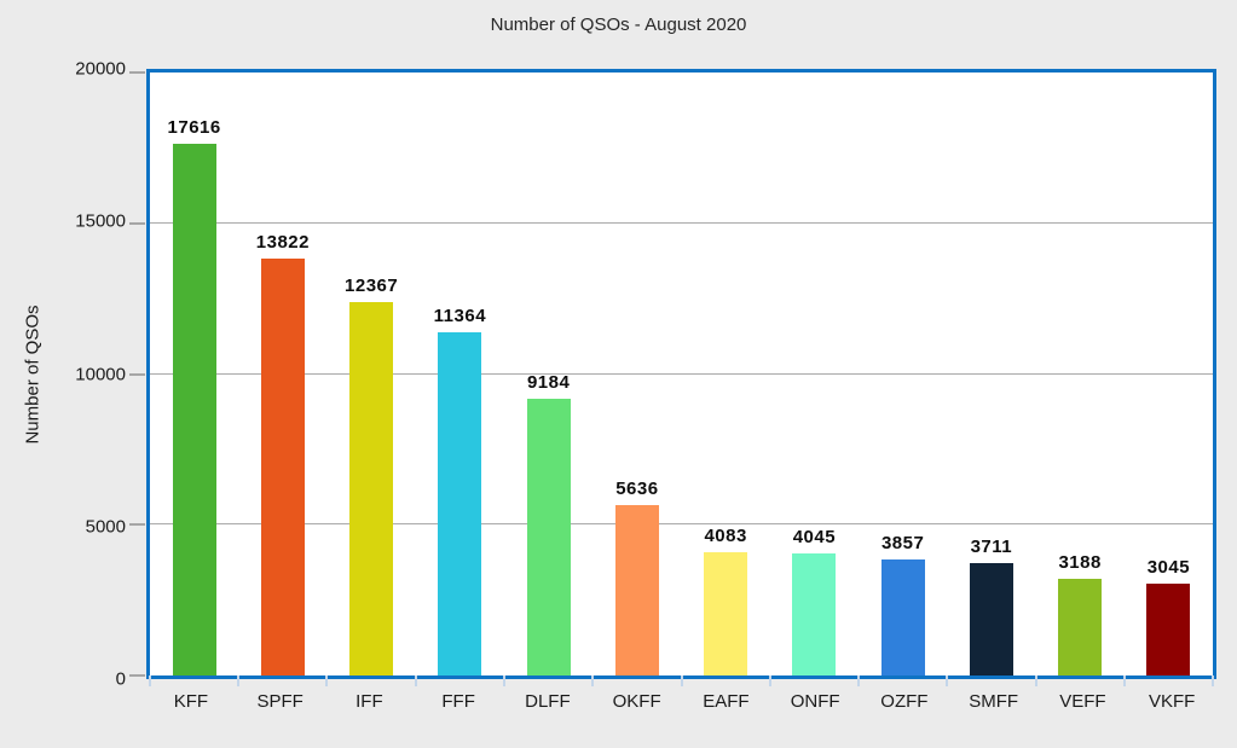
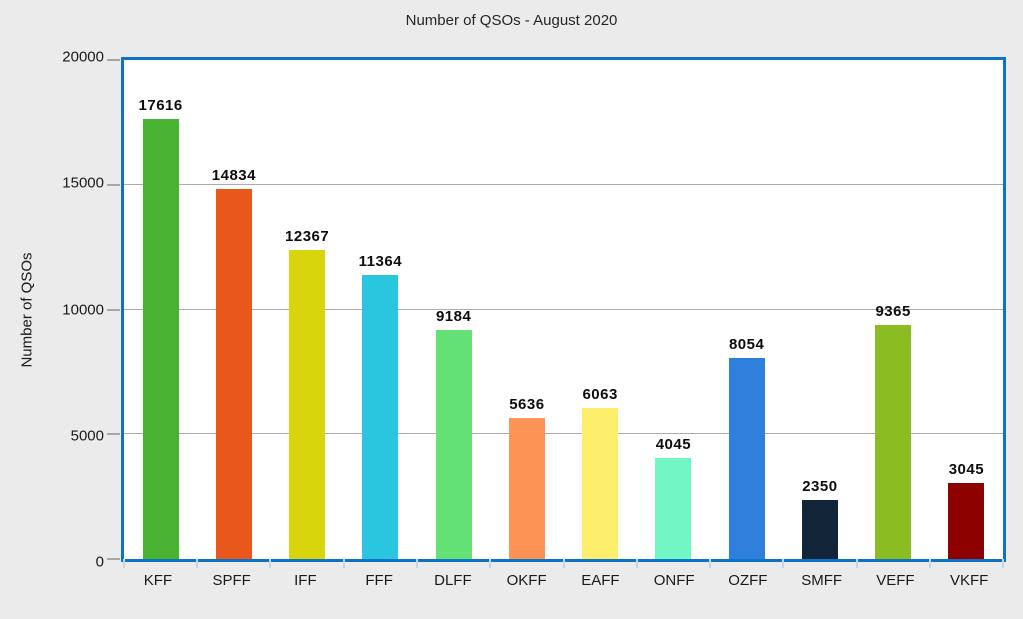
SPFF: 13822 -> 14834
EAFF: 4083 -> 6063
OZFF: 3857 -> 8054
SMFF: 3711 -> 2350
VEFF: 3188 -> 9365
